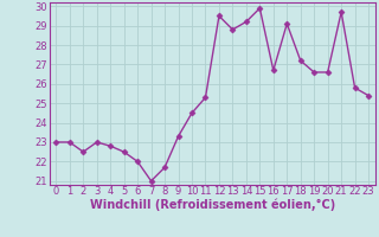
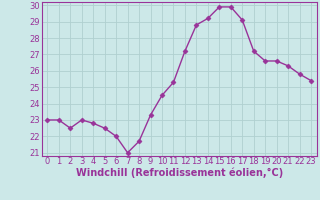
12: 29.5 -> 27.2
16: 26.7 -> 29.9
21: 29.7 -> 26.3
